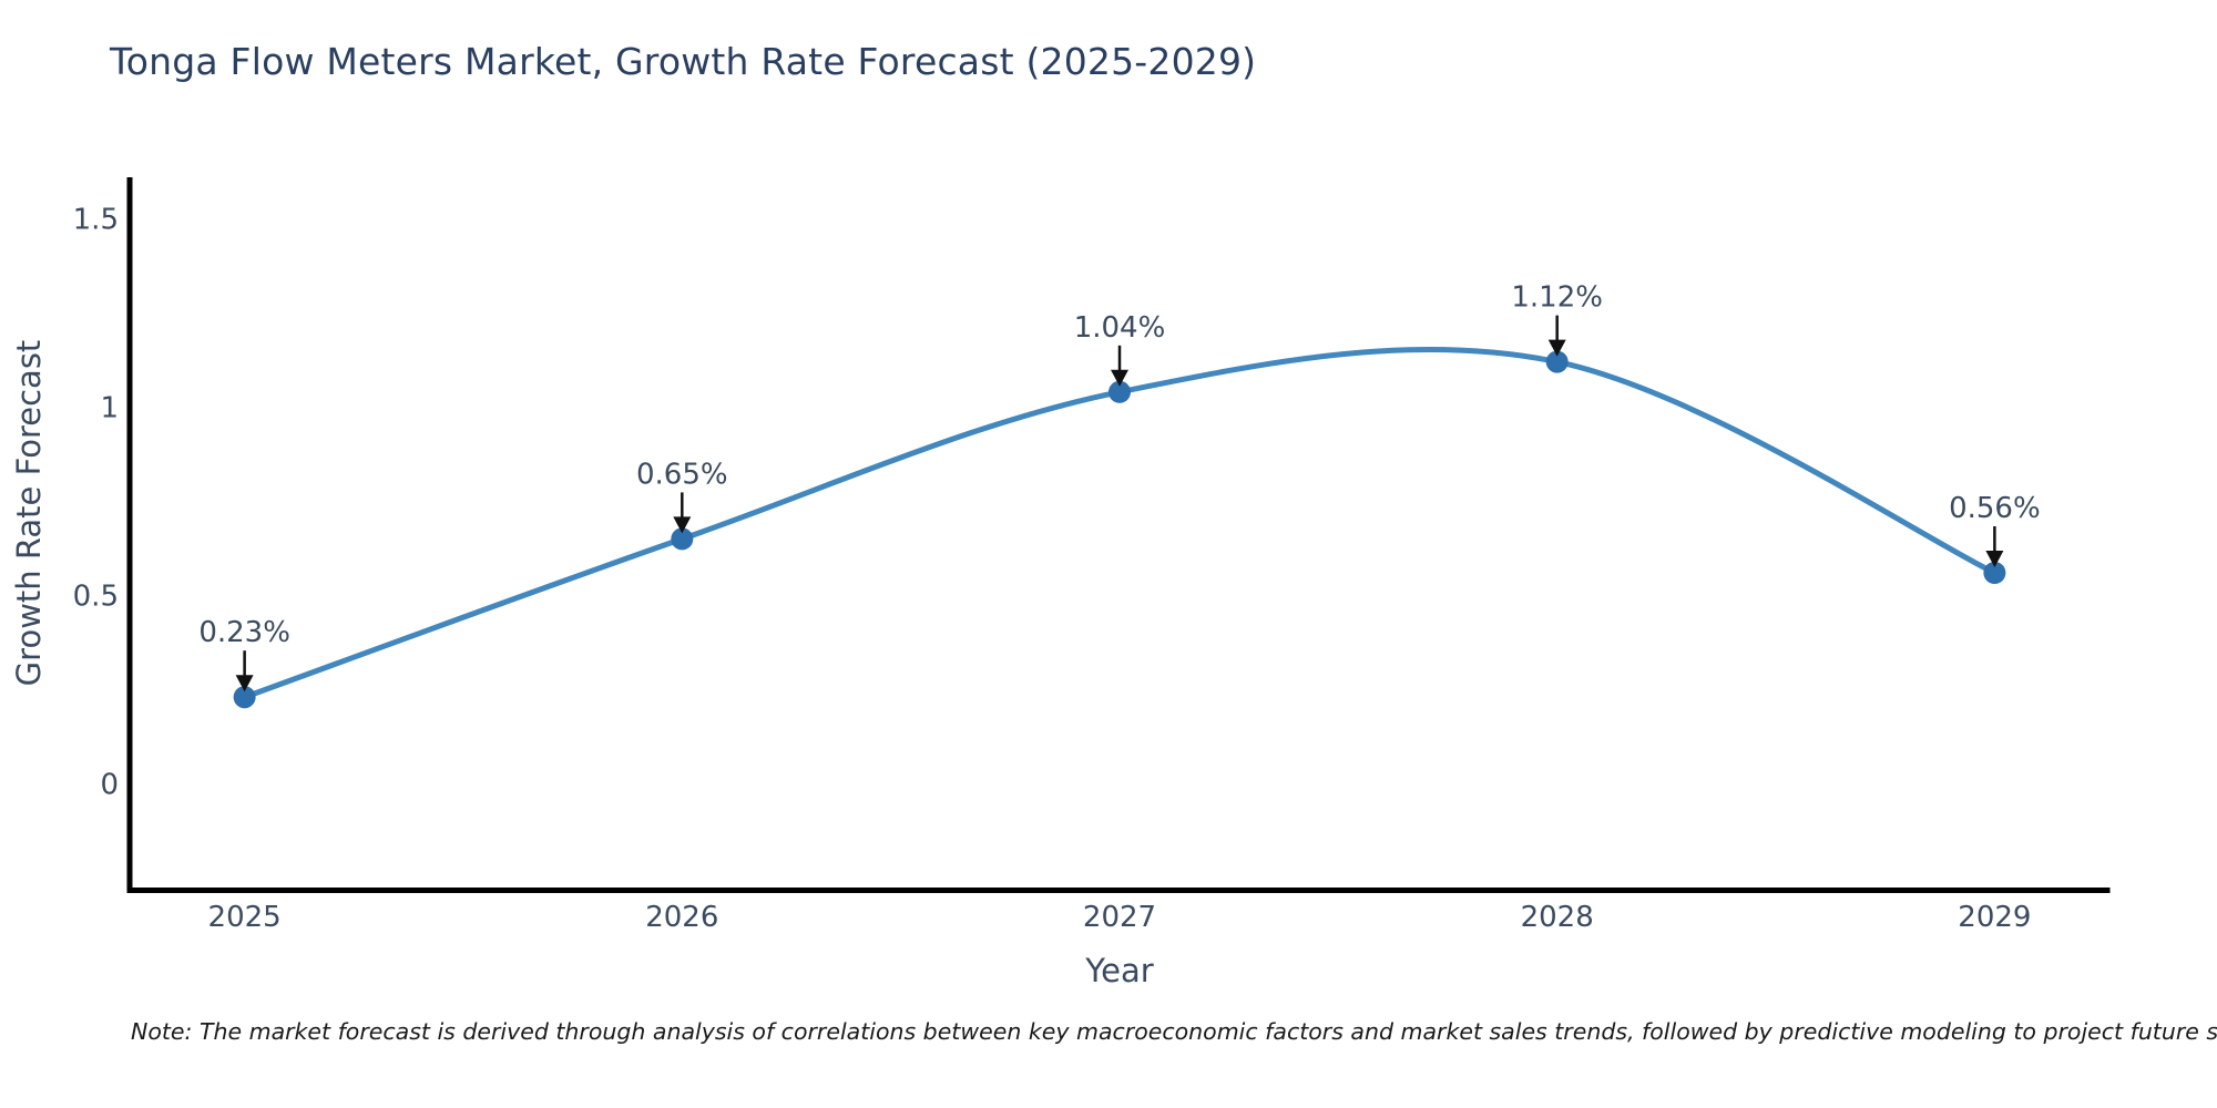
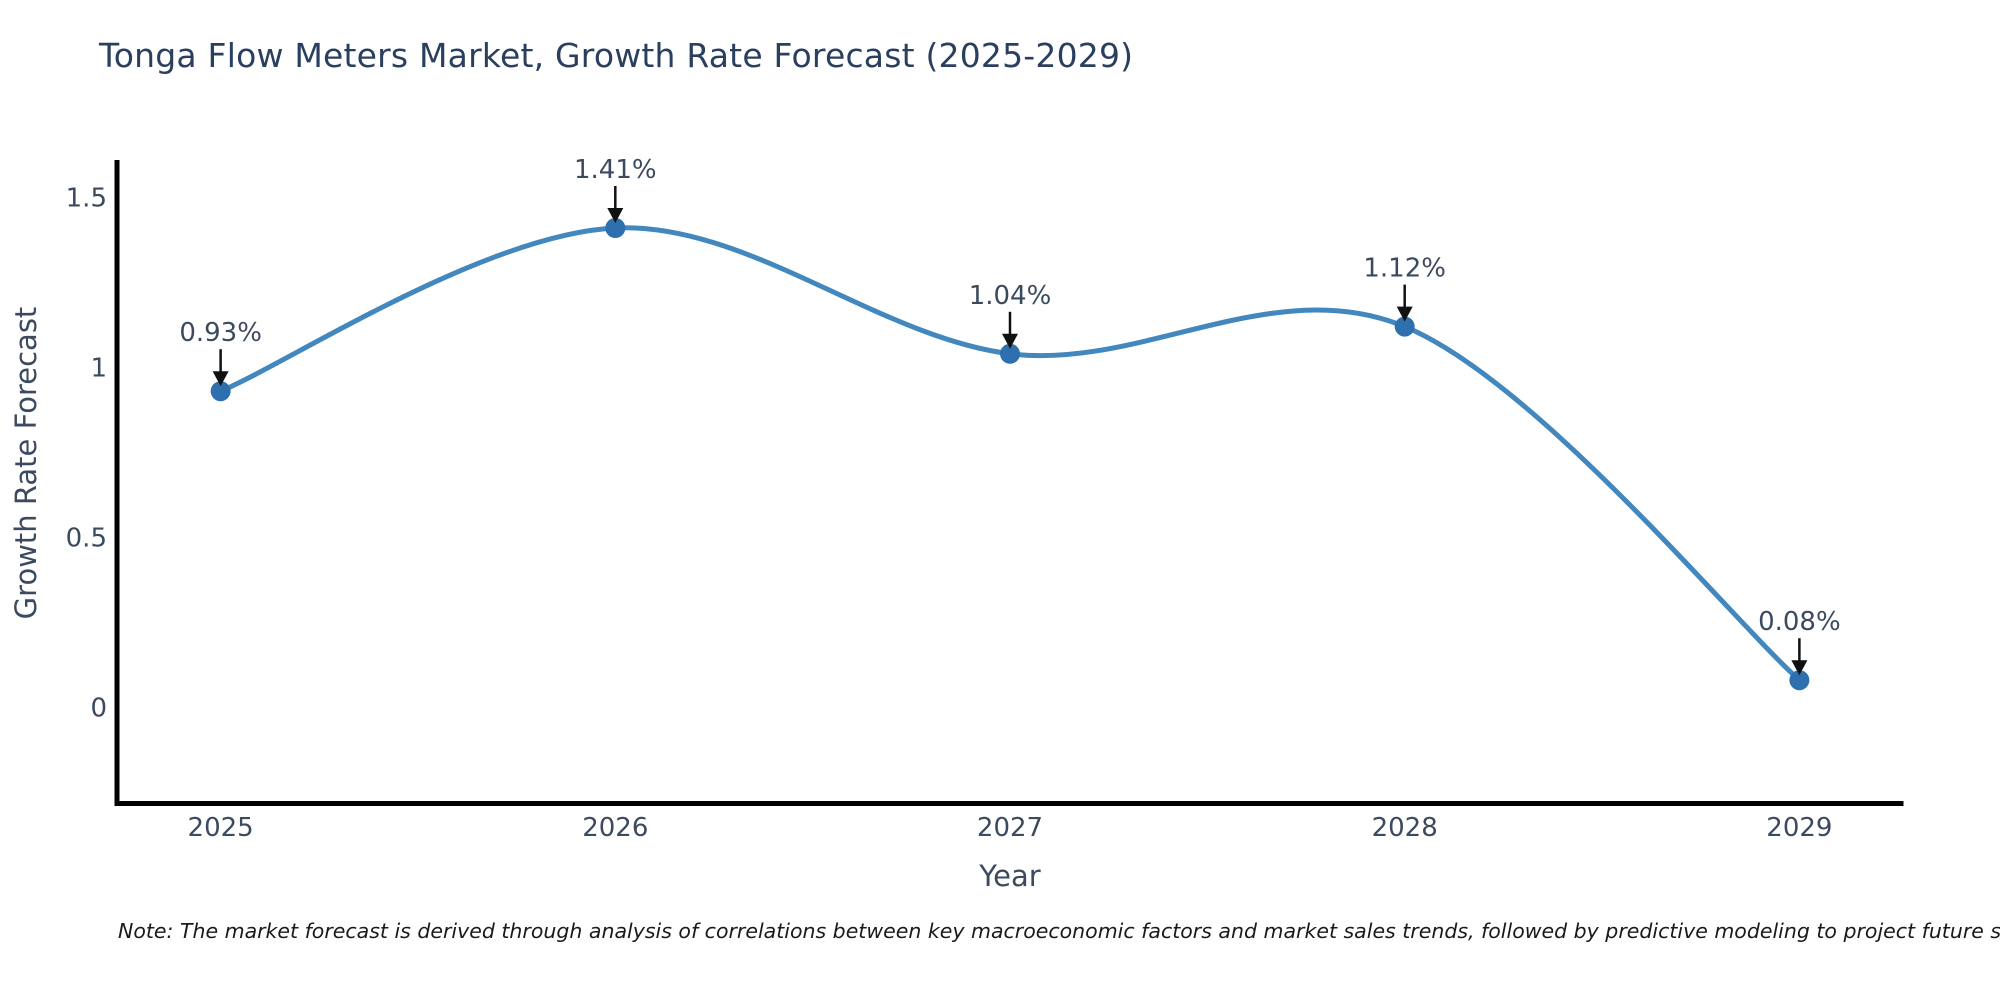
2025: 0.23% -> 0.93%
2026: 0.65% -> 1.41%
2029: 0.56% -> 0.08%
